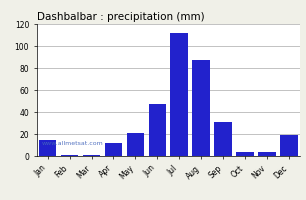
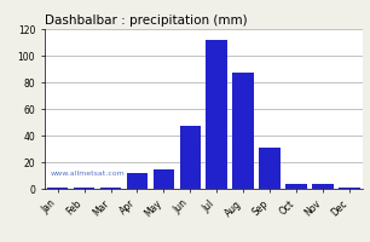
Jan: 15 -> 1
May: 21 -> 15
Dec: 19 -> 1
